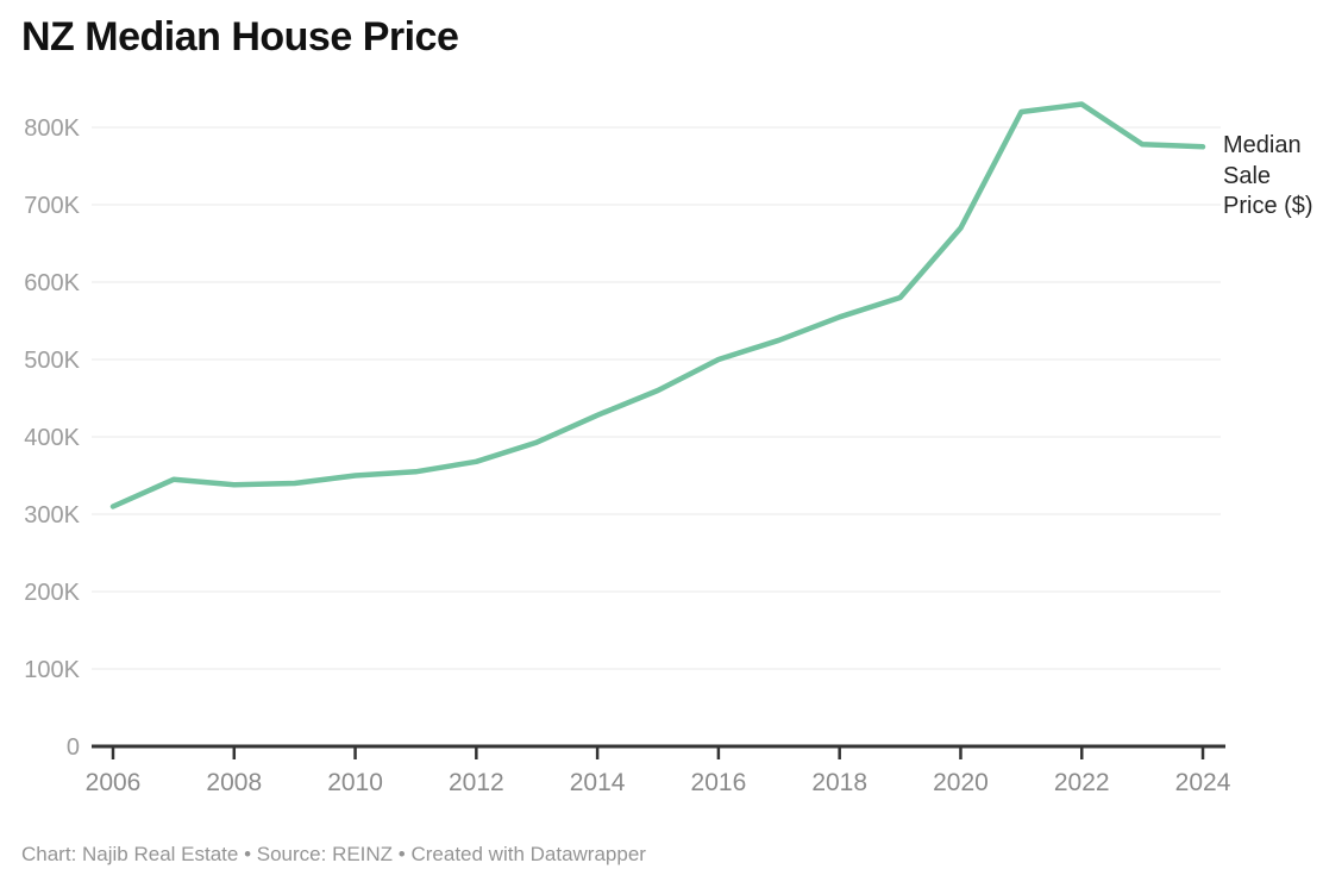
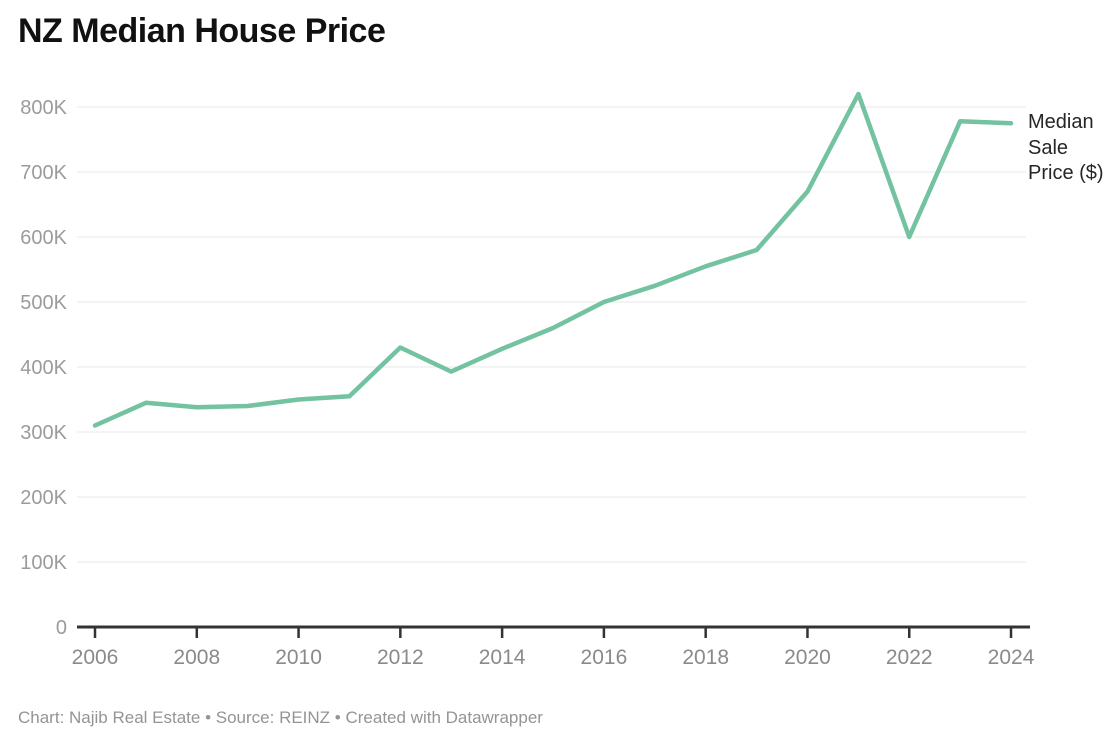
2012: 370K -> 430K
2022: 830K -> 600K
